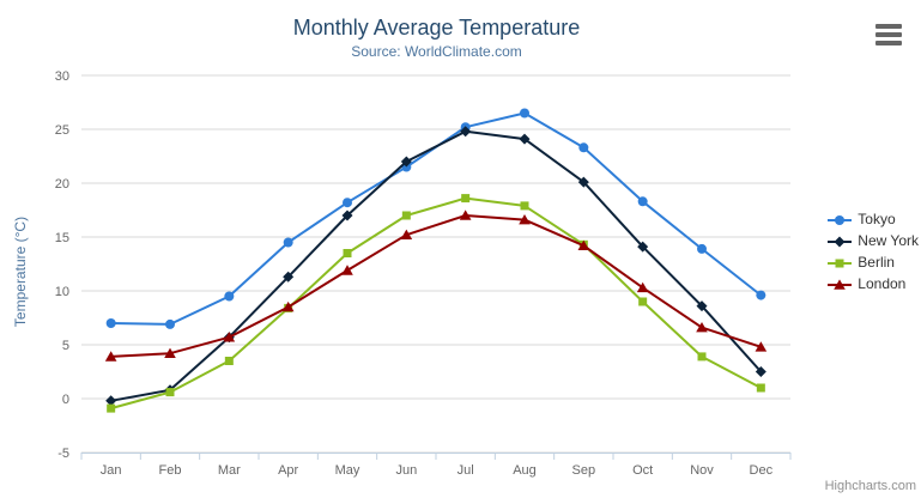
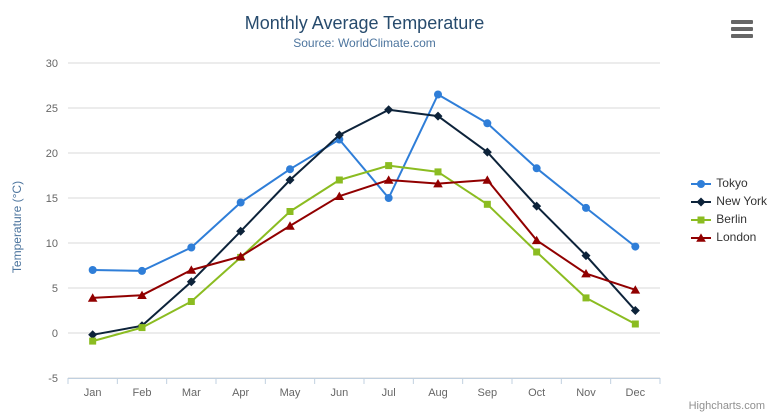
London/Mar: 6 -> 7
Tokyo/Jul: 25 -> 15
London/Sep: 14 -> 17
